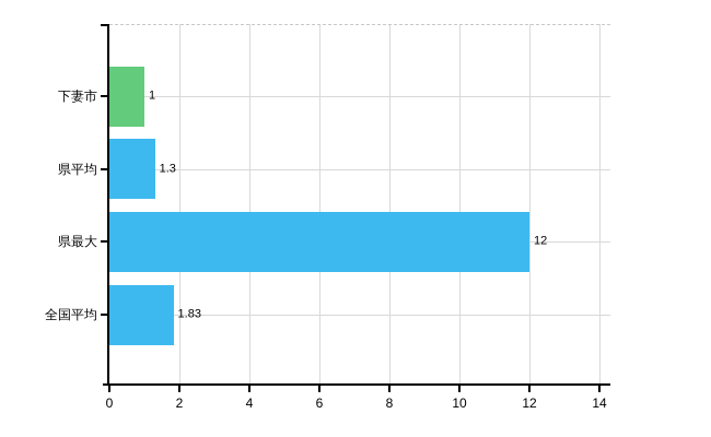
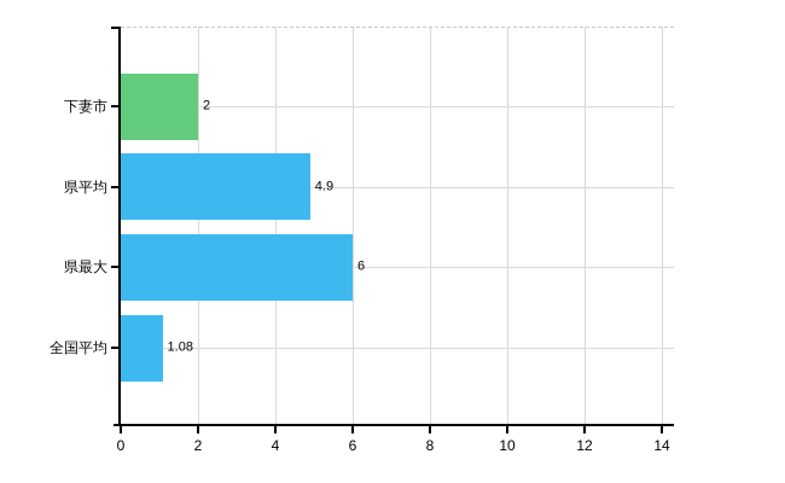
下妻市: 1 -> 2
県平均: 1.3 -> 4.9
県最大: 12 -> 6
全国平均: 1.83 -> 1.08
